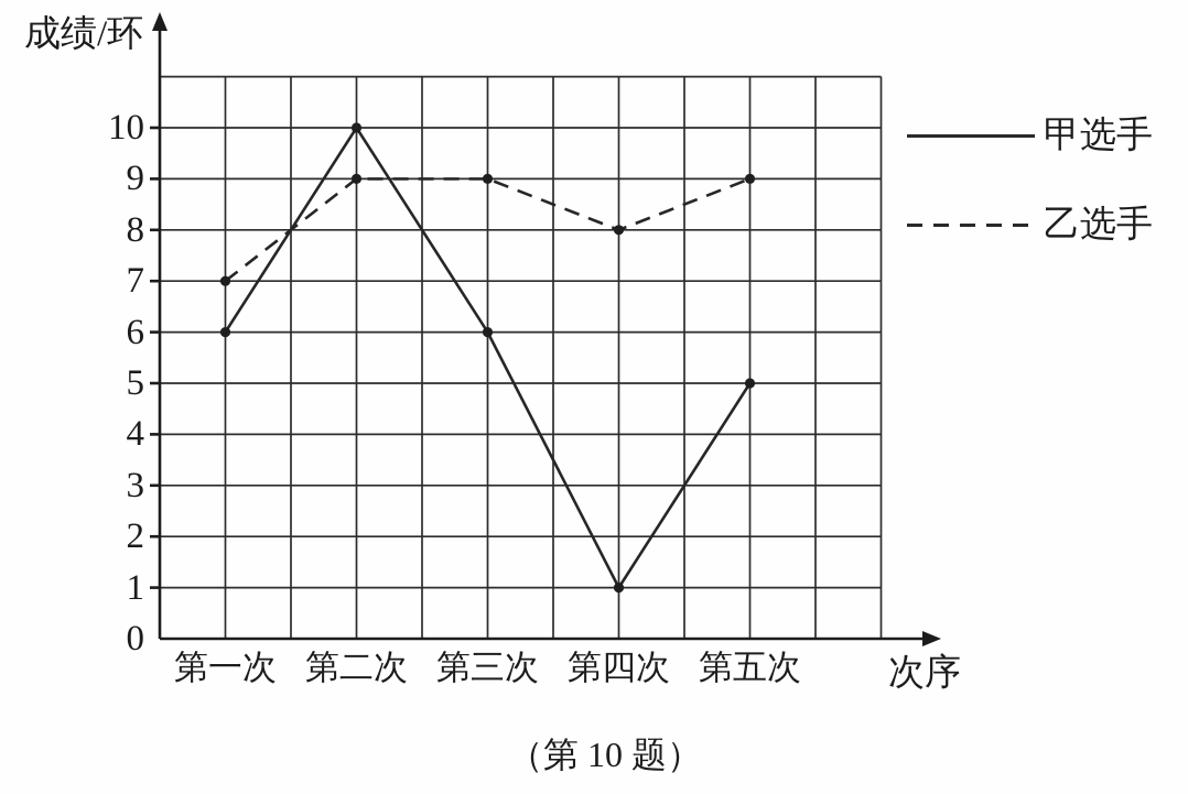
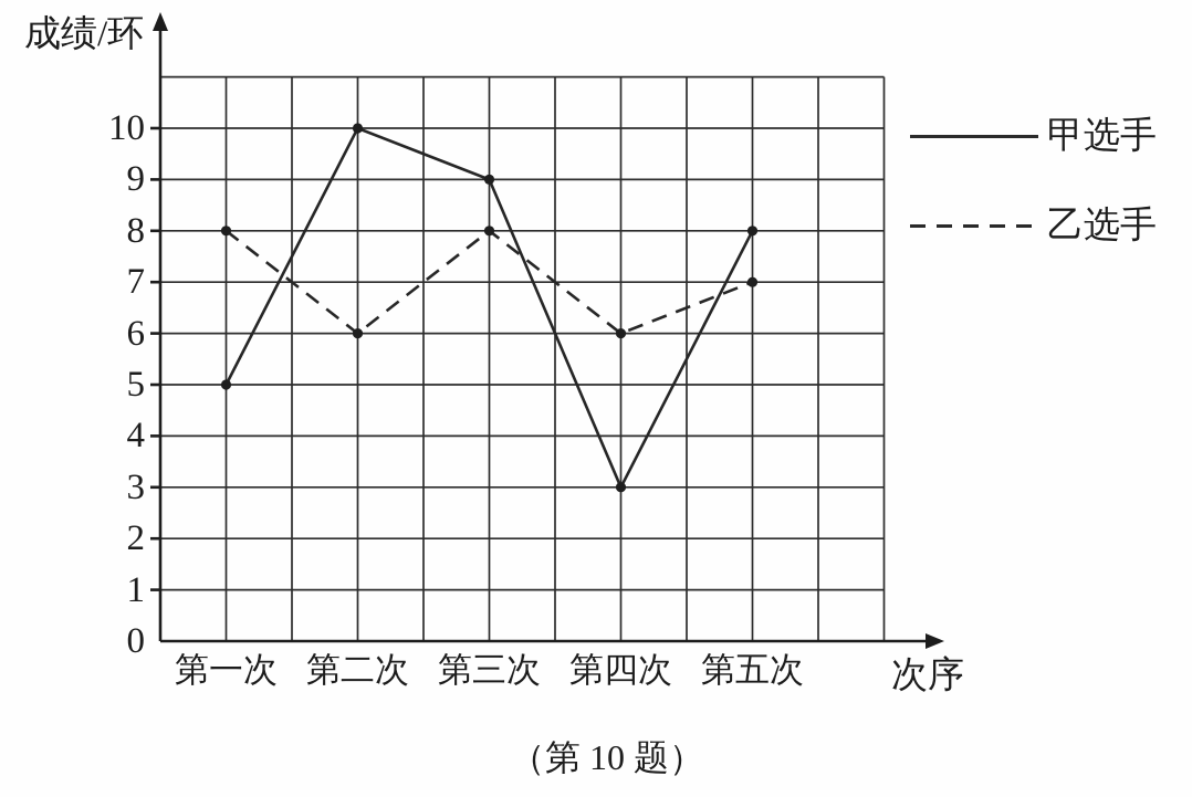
甲选手/第一次: 6 -> 5
乙选手/第一次: 7 -> 8
乙选手/第二次: 9 -> 6
甲选手/第三次: 6 -> 9
乙选手/第三次: 9 -> 8
甲选手/第四次: 1 -> 3
乙选手/第四次: 8 -> 6
甲选手/第五次: 5 -> 8
乙选手/第五次: 9 -> 7
